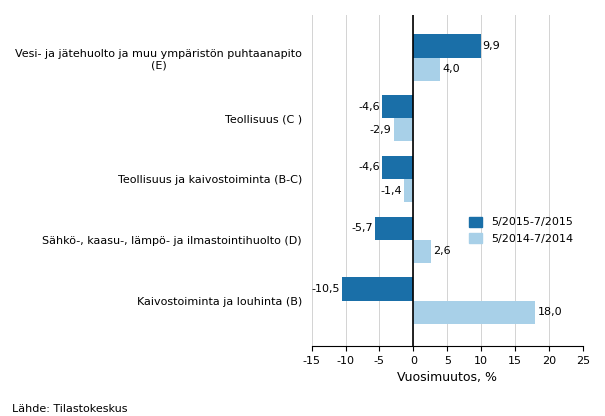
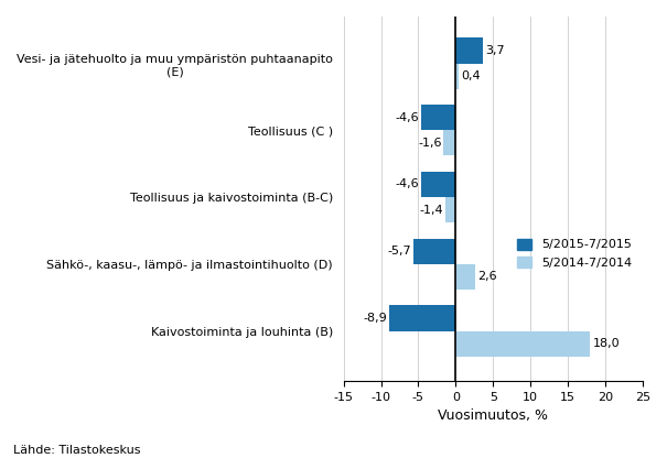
5/2015-7/2015/Vesi- ja jätehuolto ja muu ympäristön puhtaanapito (E): 9,9 -> 3,7
5/2014-7/2014/Vesi- ja jätehuolto ja muu ympäristön puhtaanapito (E): 4,0 -> 0,4
5/2014-7/2014/Teollisuus (C ): -2,9 -> -1,6
5/2015-7/2015/Kaivostoiminta ja louhinta (B): -10,5 -> -8,9
